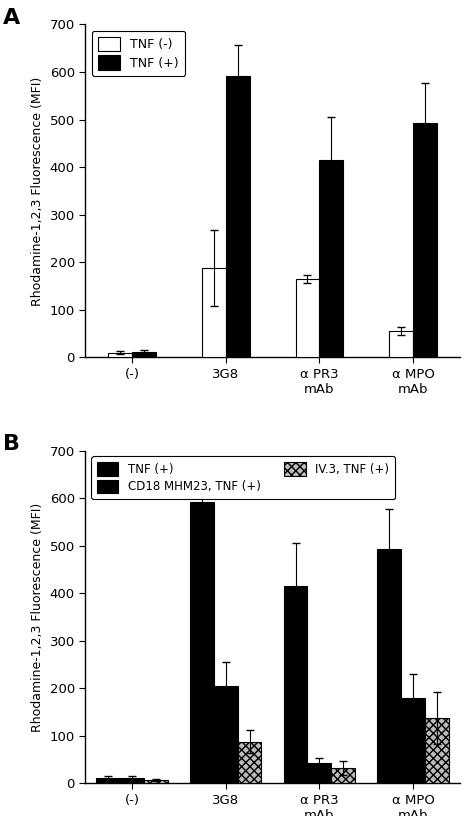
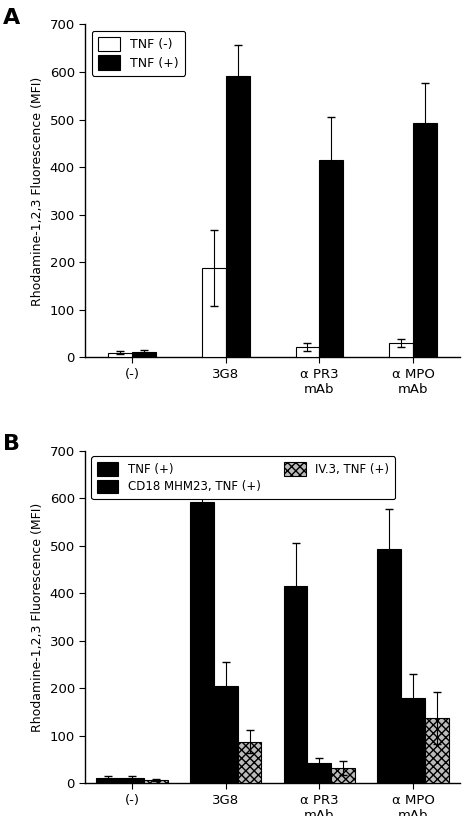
TNF (-)/α PR3 mAb: 165 -> 22
TNF (-)/α MPO mAb: 55 -> 30
